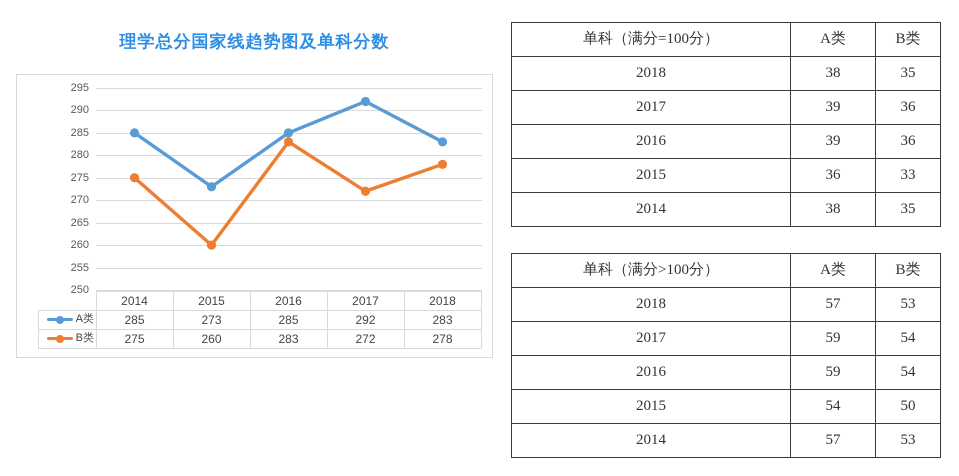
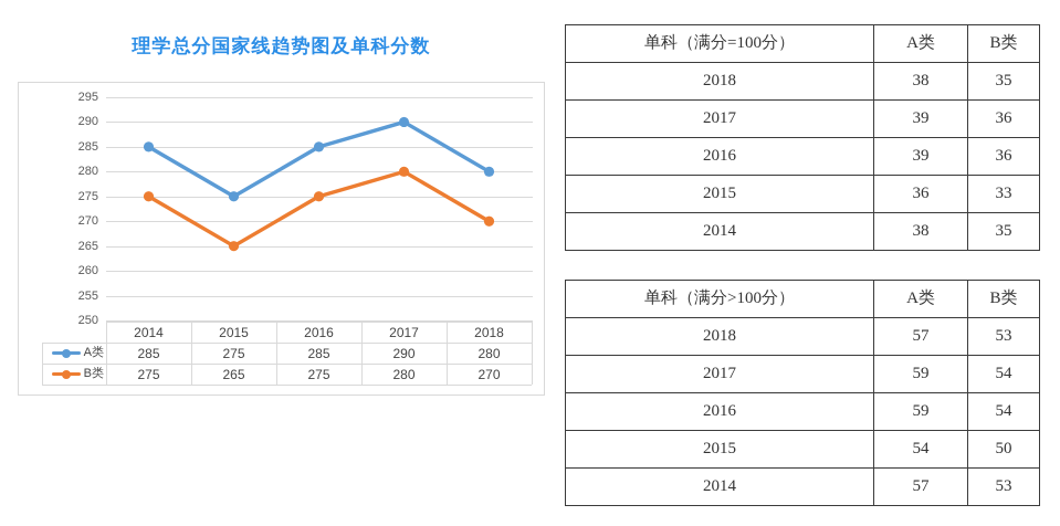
A类/2015: 273 -> 275
B类/2015: 260 -> 265
B类/2016: 283 -> 275
A类/2017: 292 -> 290
B类/2017: 272 -> 280
A类/2018: 283 -> 280
B类/2018: 278 -> 270
